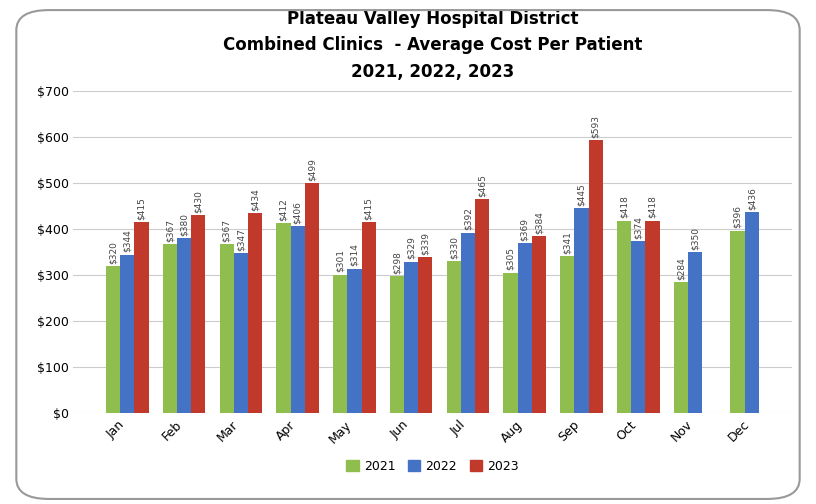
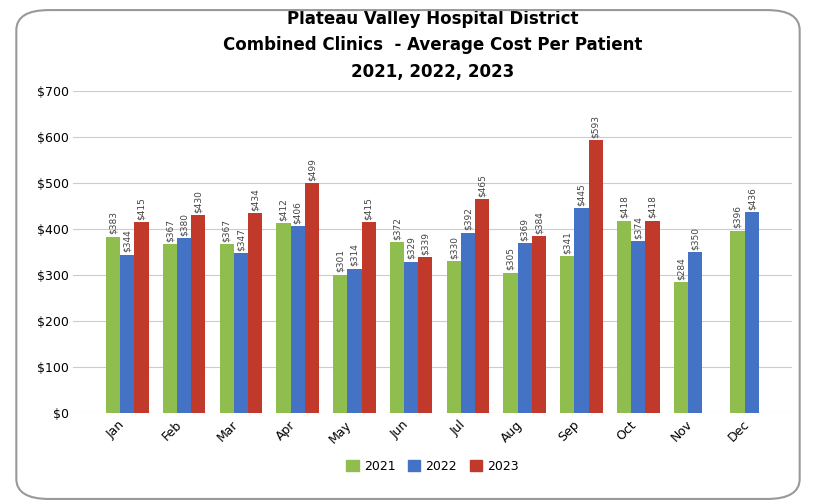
2021/Jan: $320 -> $383
2021/Jun: $298 -> $372
